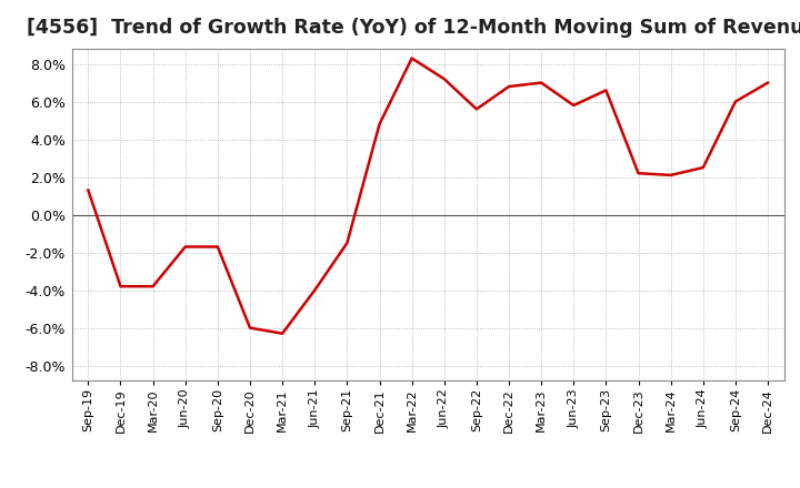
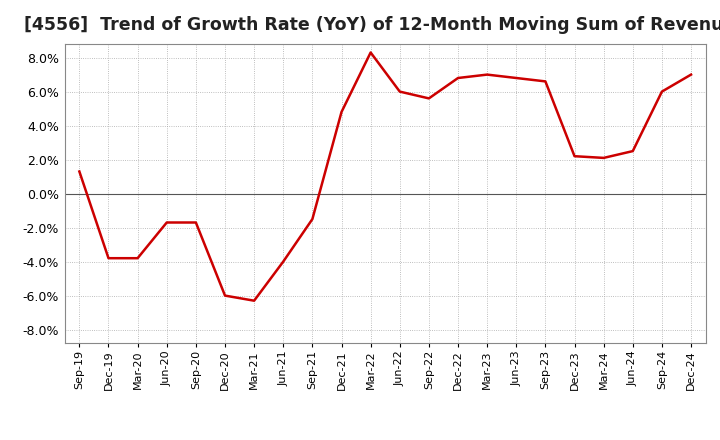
Jun-22: 7.2% -> 6.0%
Jun-23: 5.8% -> 6.8%
